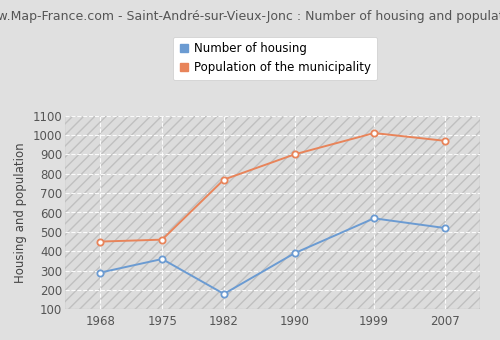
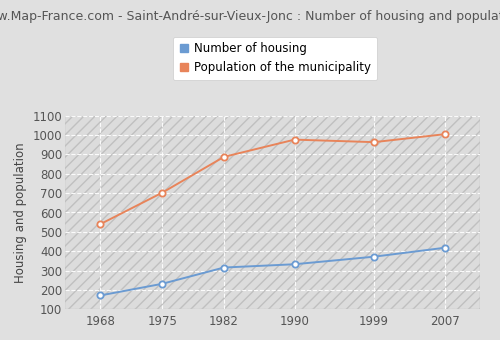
Number of housing/1968: 290 -> 170
Population of the municipality/1968: 450 -> 540
Number of housing/1975: 360 -> 230
Population of the municipality/1975: 460 -> 700
Number of housing/1982: 180 -> 320
Population of the municipality/1982: 770 -> 890
Number of housing/1990: 390 -> 330
Population of the municipality/1990: 900 -> 980
Number of housing/1999: 570 -> 370
Population of the municipality/1999: 1010 -> 960
Number of housing/2007: 520 -> 420
Population of the municipality/2007: 970 -> 1000
